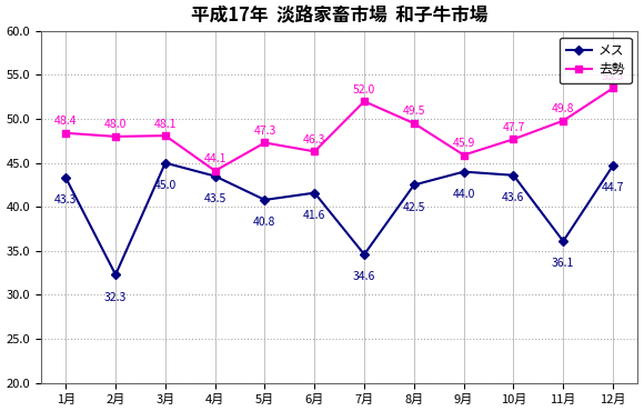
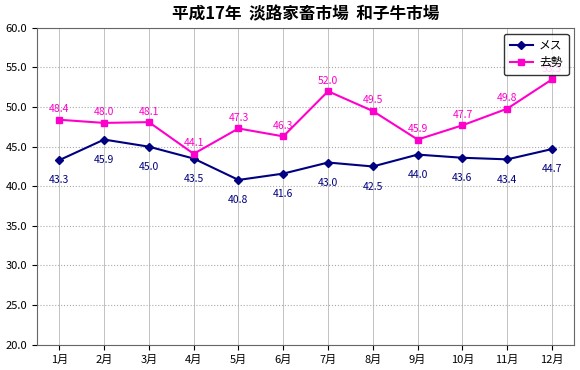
メス/2月: 32.3 -> 45.9
メス/7月: 34.6 -> 43.0
メス/11月: 36.1 -> 43.4
